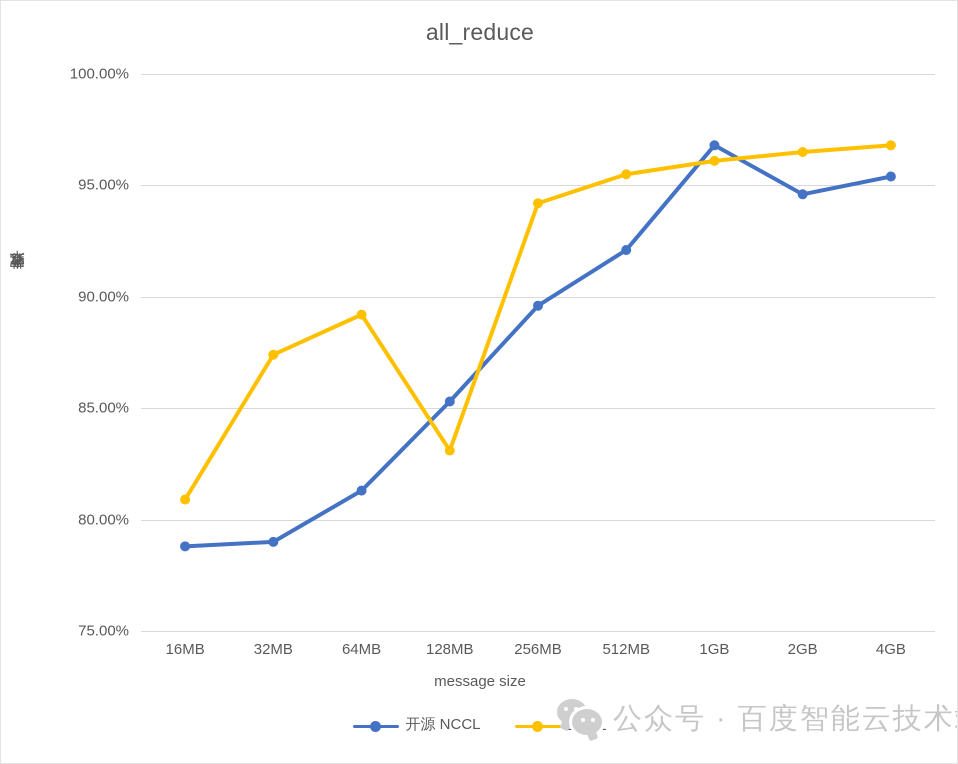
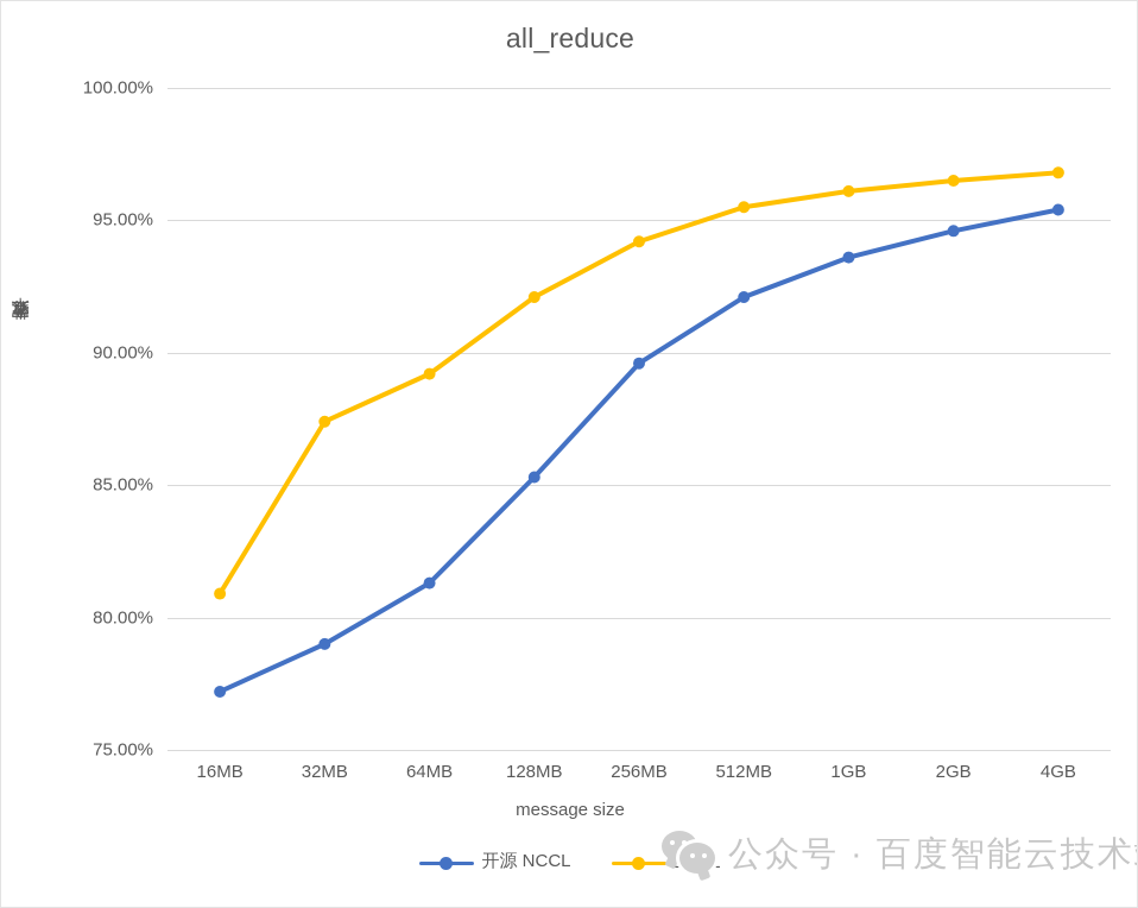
开源 NCCL/16MB: 78.8% -> 77.2%
BCCL/128MB: 83.1% -> 92.1%
开源 NCCL/1GB: 96.8% -> 93.6%
